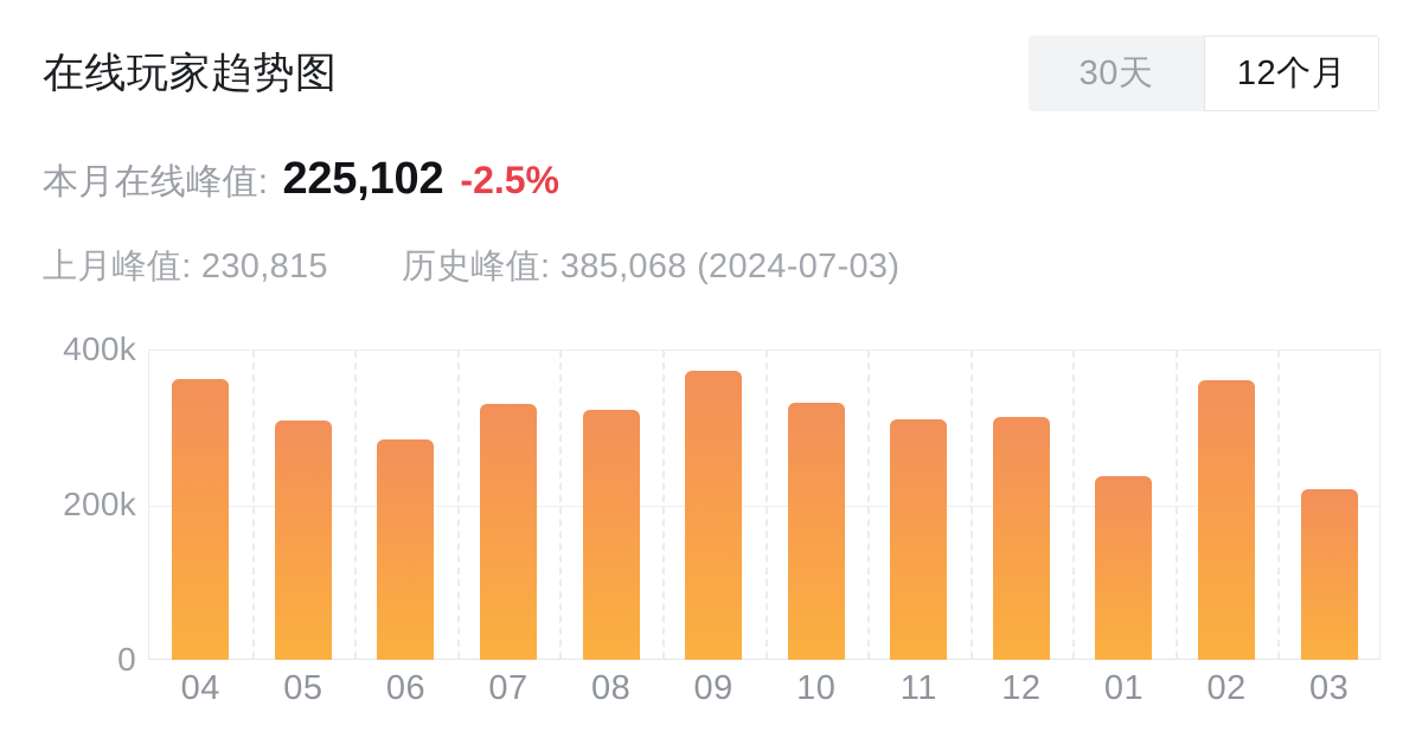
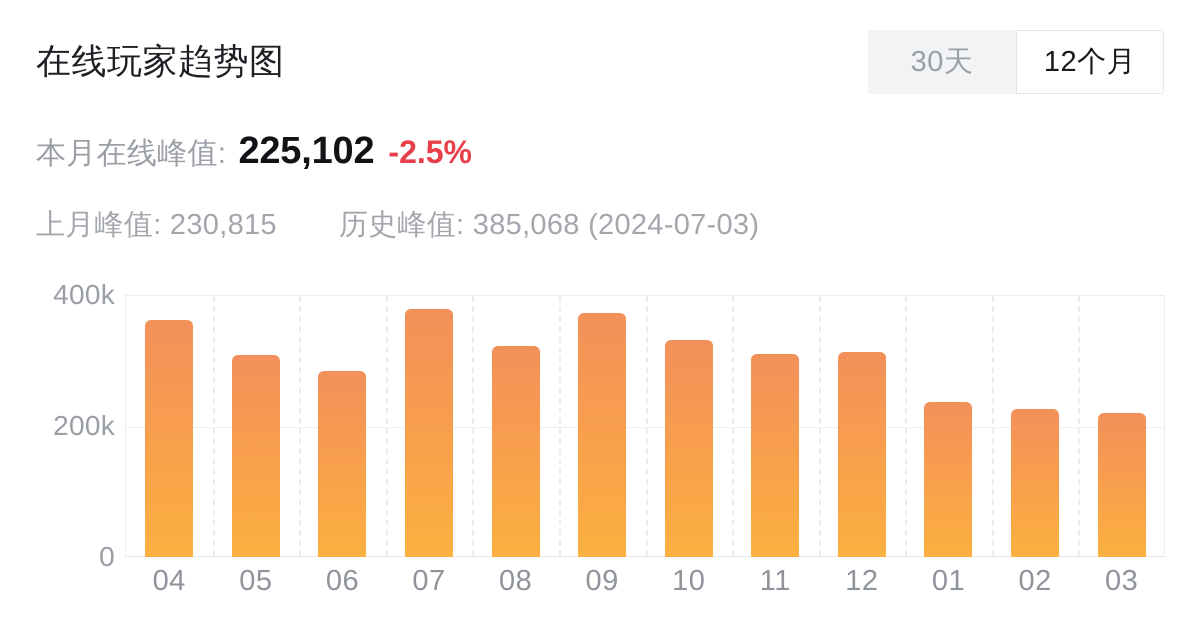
07: 330k -> 380k
02: 360k -> 230k
